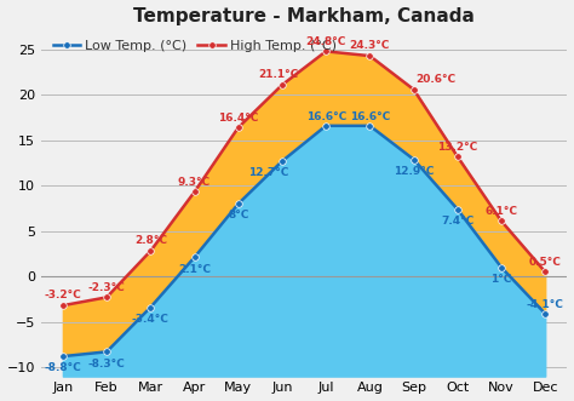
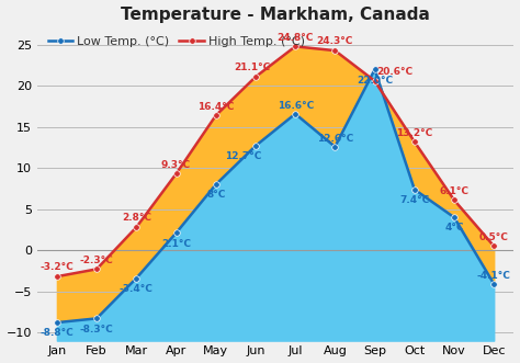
Low Temp. (°C)/Aug: 16.6°C -> 12.6°C
Low Temp. (°C)/Sep: 12.9°C -> 22.0°C
Low Temp. (°C)/Nov: 1°C -> 4°C
